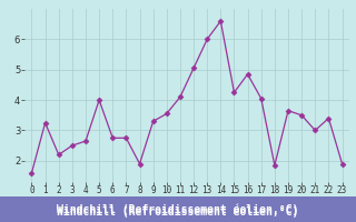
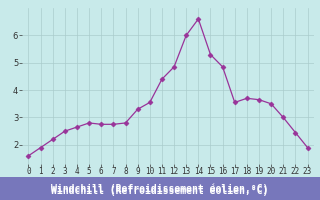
1: 3.25 -> 1.90
5: 4.00 -> 2.80
8: 1.90 -> 2.80
11: 4.10 -> 4.40
12: 5.05 -> 4.85
15: 4.25 -> 5.30
17: 4.05 -> 3.55
18: 1.85 -> 3.70
22: 3.40 -> 2.45
